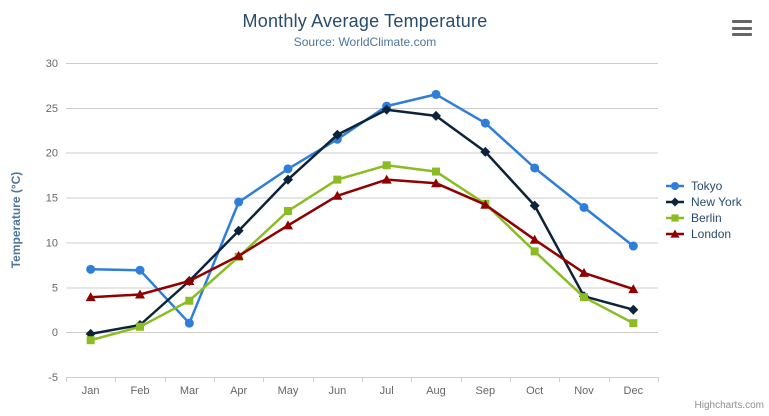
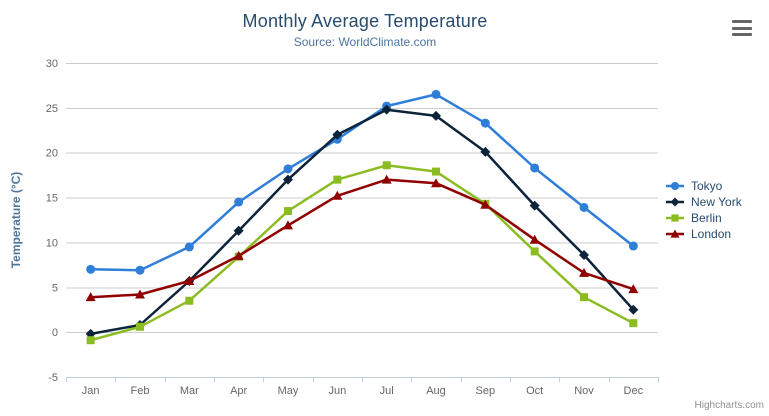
Tokyo/Mar: 1 -> 10
New York/Nov: 4 -> 9
